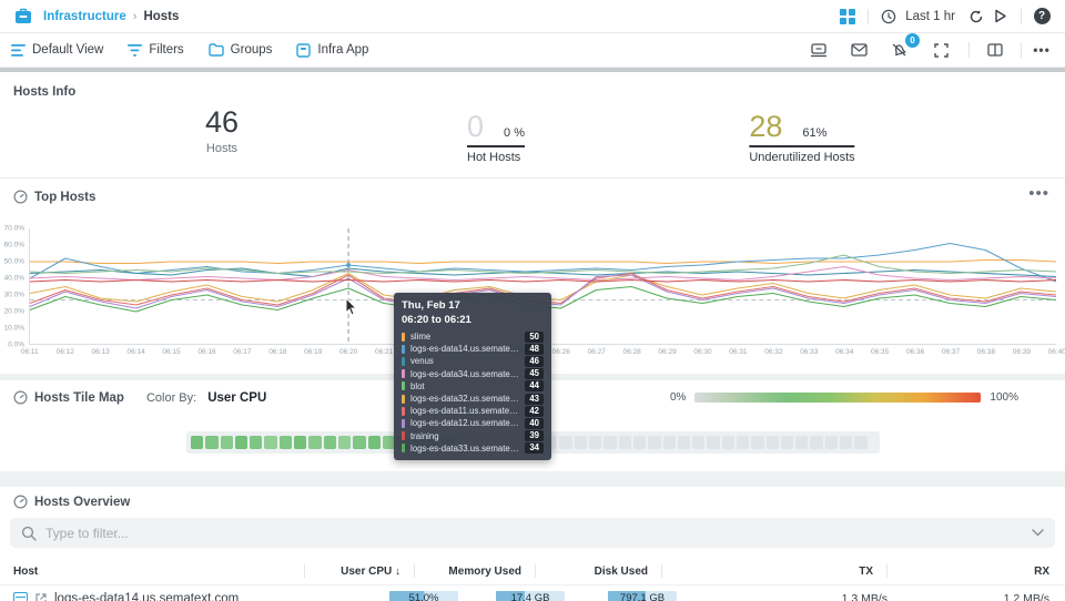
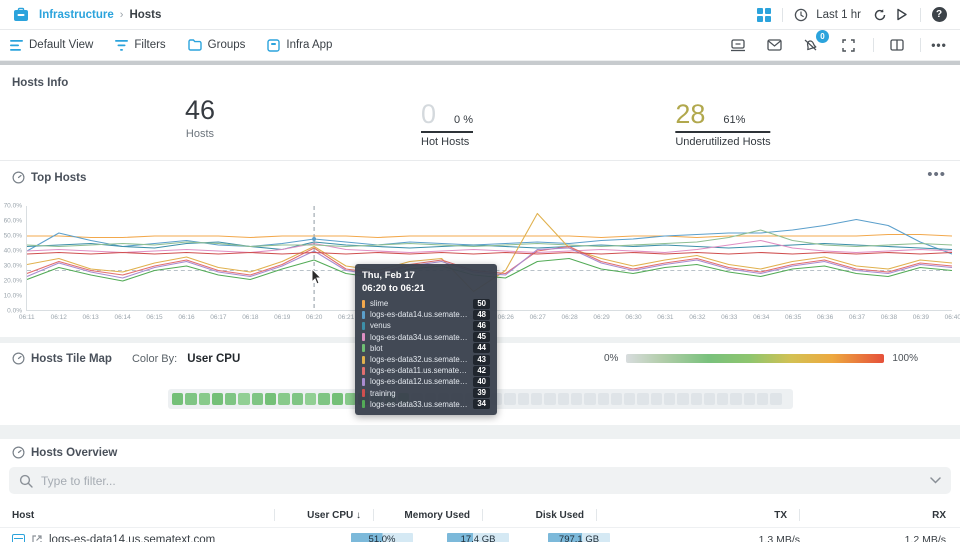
logs-es-data32.us.sematext.com/06:25: 29% -> 13%
logs-es-data32.us.sematext.com/06:27: 38% -> 65%
